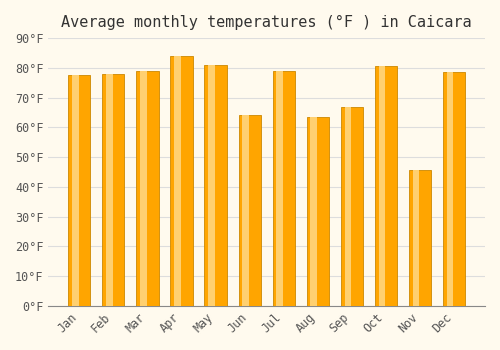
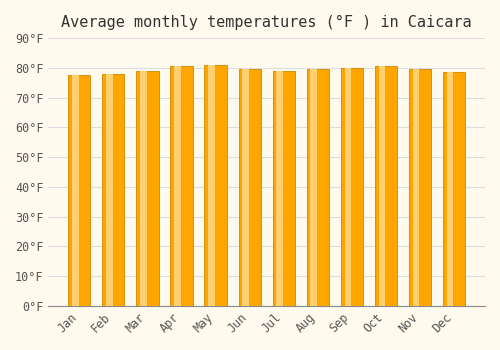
Apr: 84.0°F -> 80.5°F
Jun: 64.0°F -> 79.5°F
Aug: 63.5°F -> 79.5°F
Sep: 67.0°F -> 80.0°F
Nov: 45.5°F -> 79.5°F
